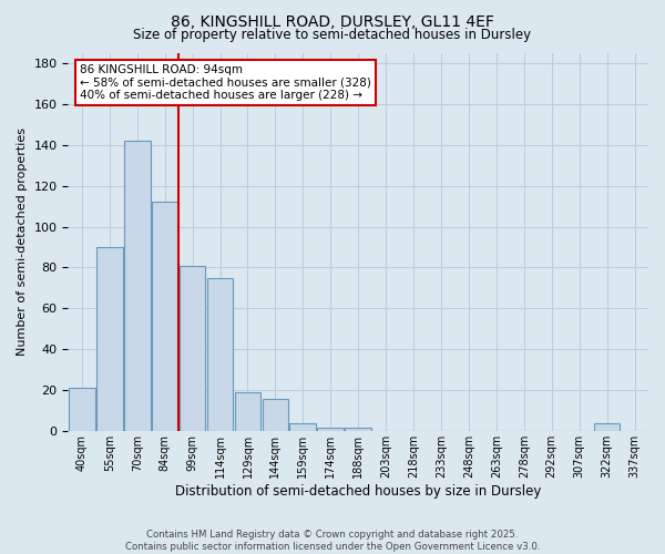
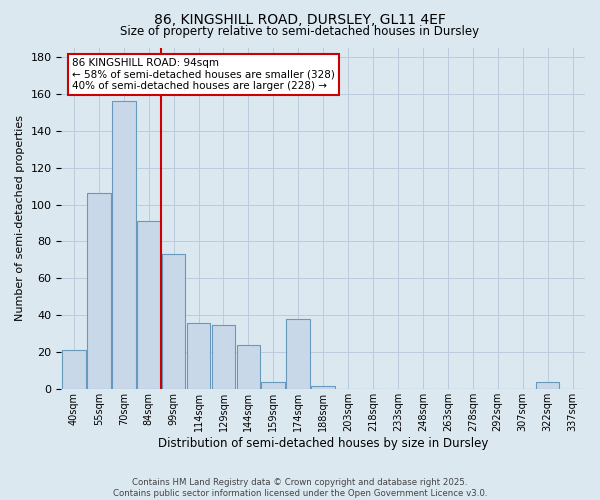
55sqm: 90 -> 106
70sqm: 142 -> 156
84sqm: 112 -> 91
99sqm: 81 -> 73
114sqm: 75 -> 36
129sqm: 19 -> 35
144sqm: 16 -> 24
174sqm: 2 -> 38
